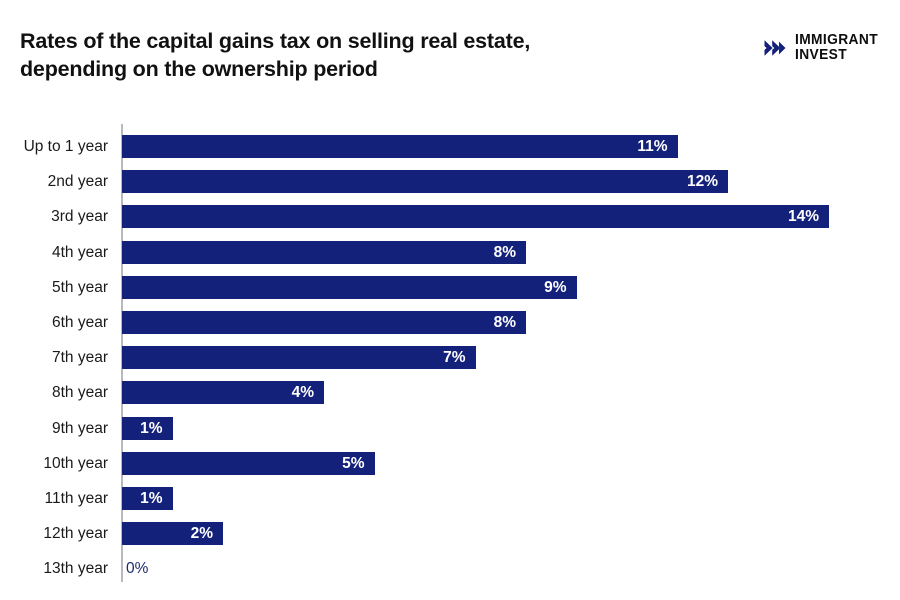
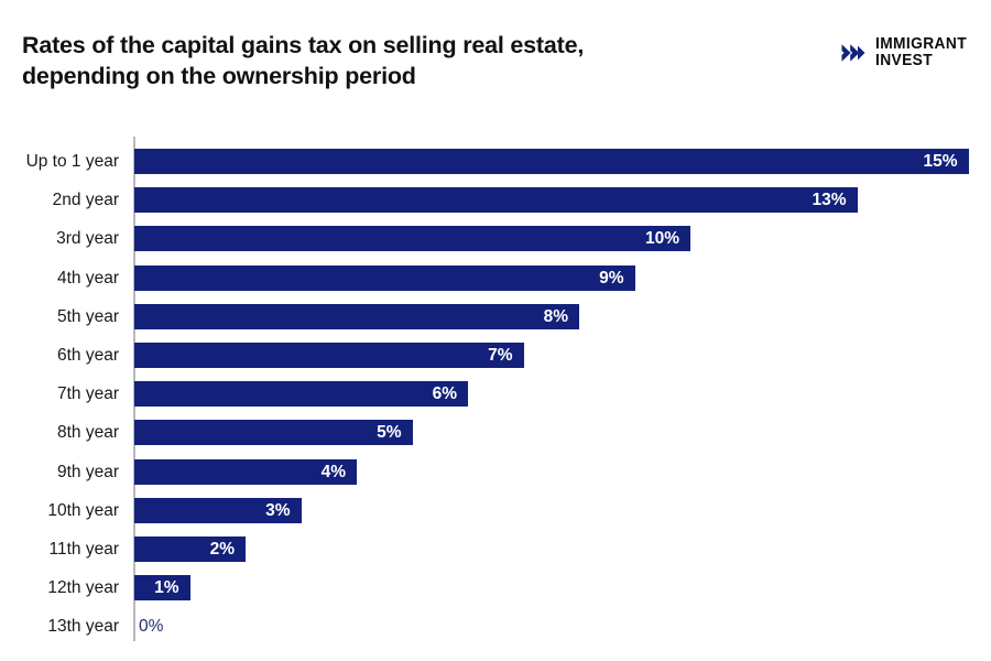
Up to 1 year: 11% -> 15%
2nd year: 12% -> 13%
3rd year: 14% -> 10%
4th year: 8% -> 9%
5th year: 9% -> 8%
6th year: 8% -> 7%
7th year: 7% -> 6%
8th year: 4% -> 5%
9th year: 1% -> 4%
10th year: 5% -> 3%
11th year: 1% -> 2%
12th year: 2% -> 1%
